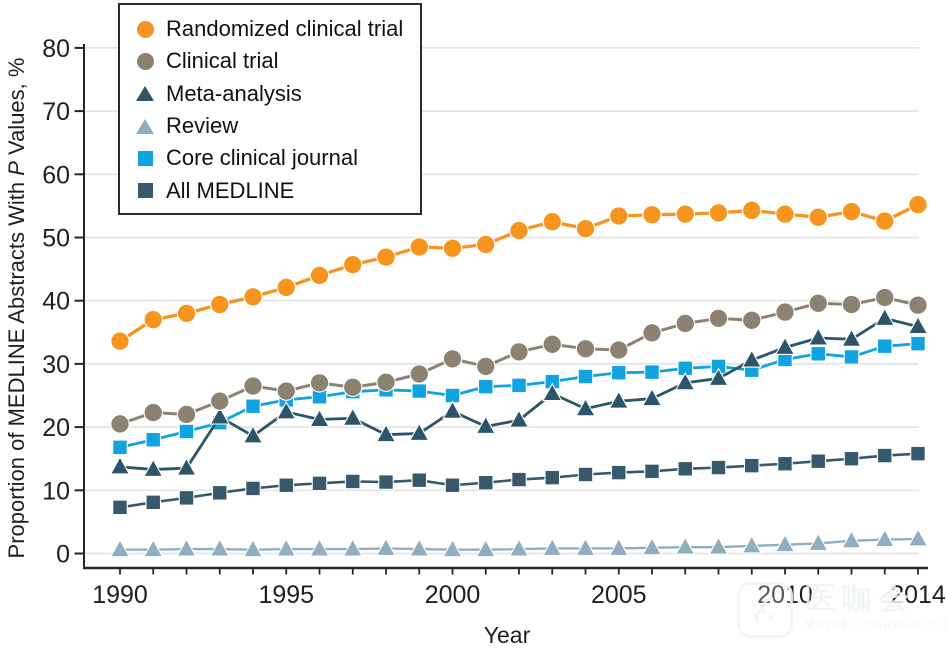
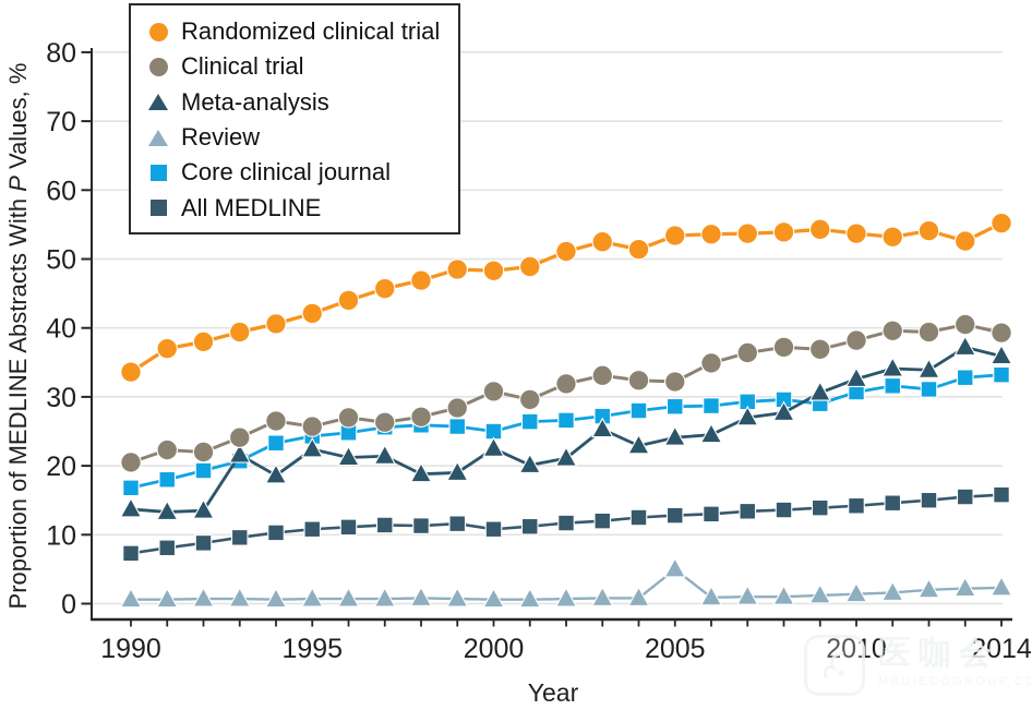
Review/2005: 1 -> 5
